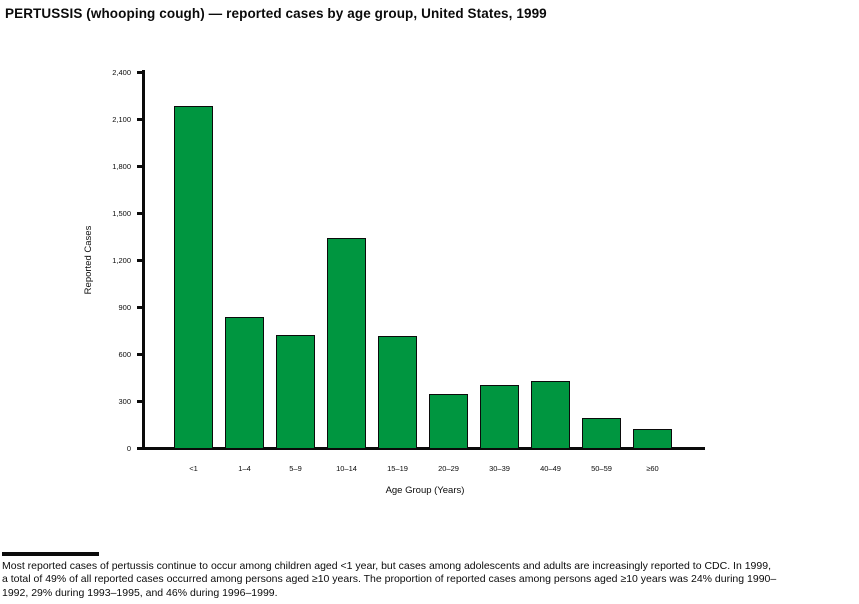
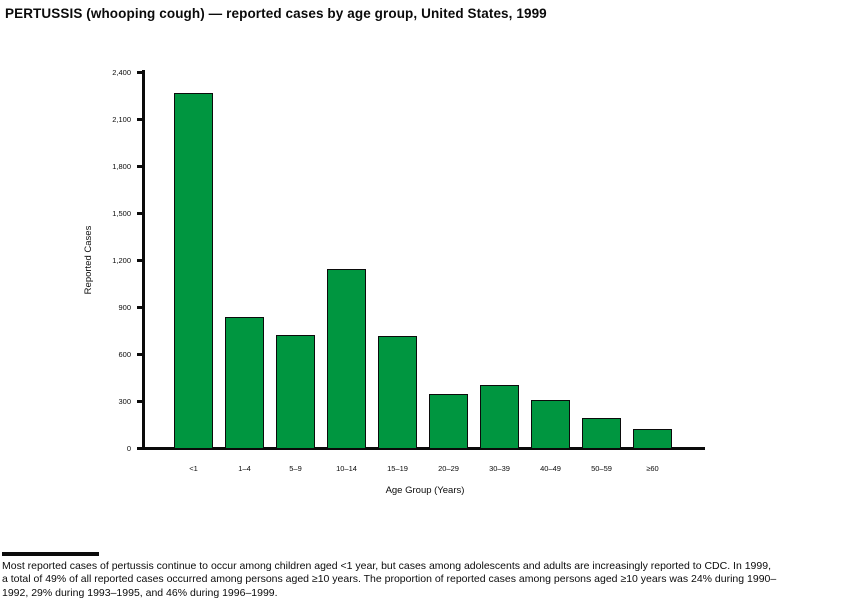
<1: 2190 -> 2270
10–14: 1340 -> 1150
40–49: 440 -> 310
